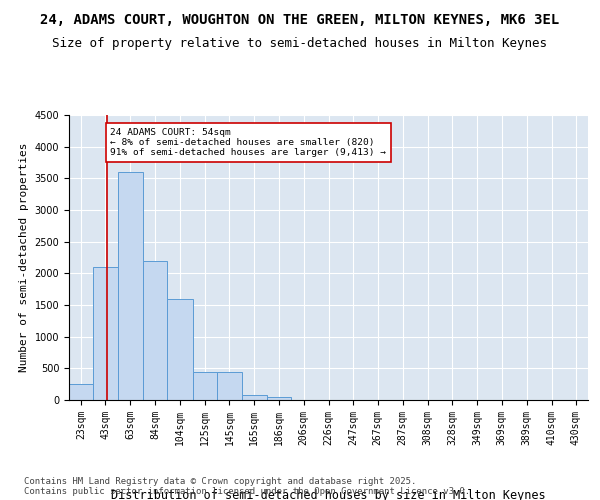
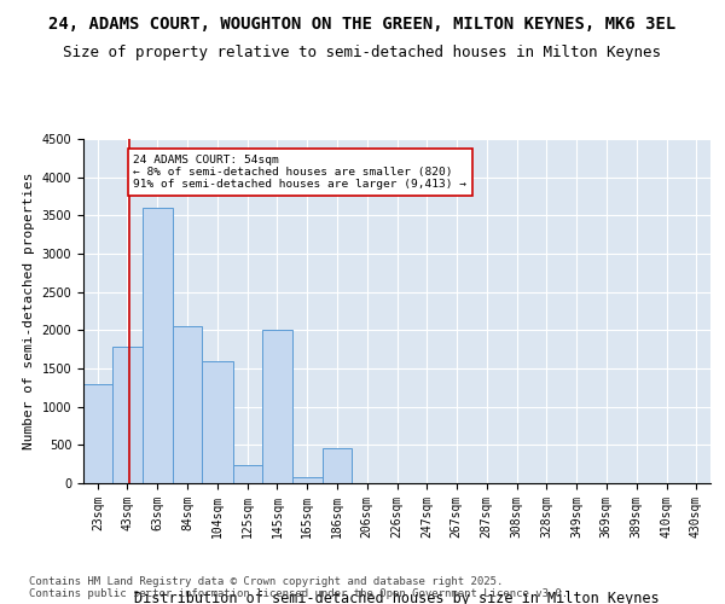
23sqm: 250 -> 1300
43sqm: 2100 -> 1780
84sqm: 2200 -> 2060
125sqm: 450 -> 240
145sqm: 450 -> 2000
186sqm: 50 -> 460
